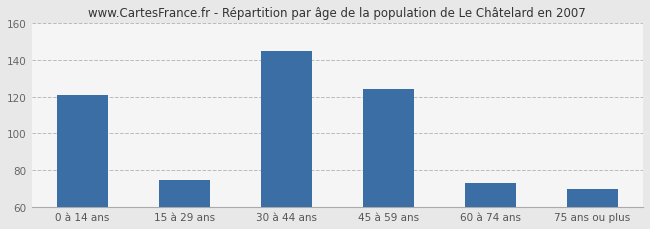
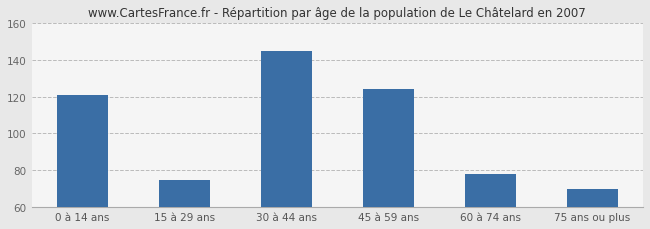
60 à 74 ans: 73 -> 78
